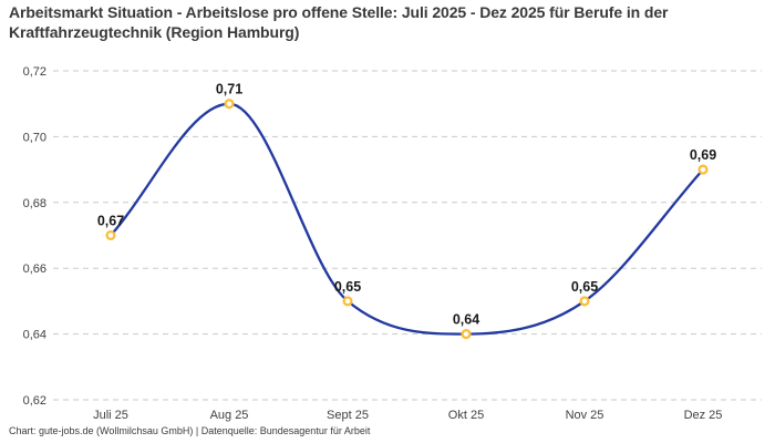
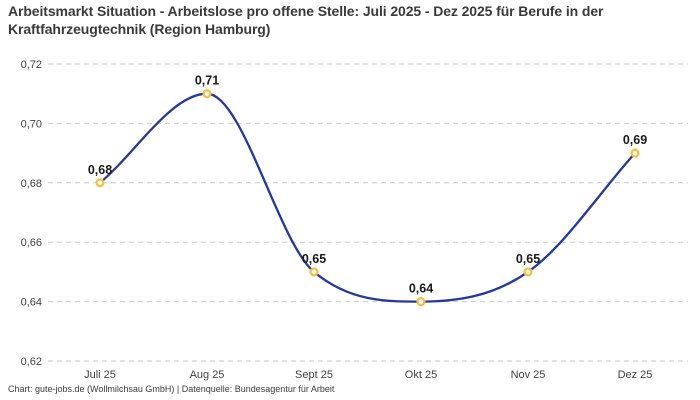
Juli 25: 0,67 -> 0,68
